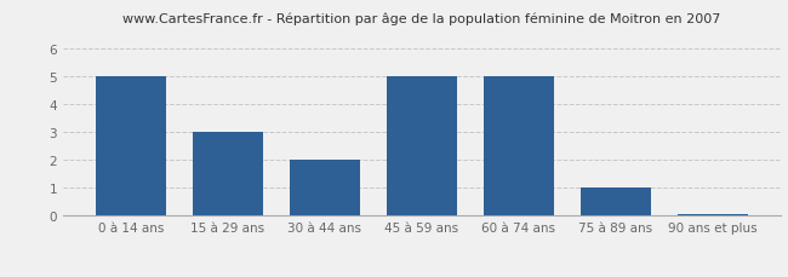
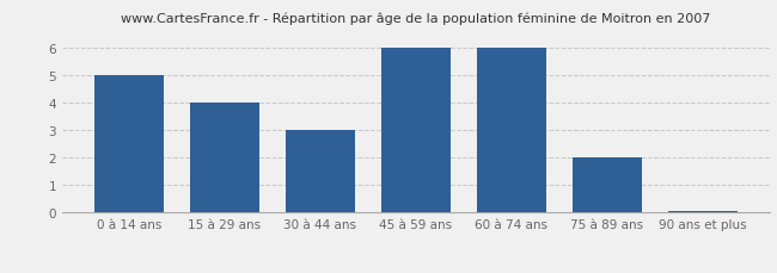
15 à 29 ans: 3.00 -> 4.00
30 à 44 ans: 2.00 -> 3.00
45 à 59 ans: 5.00 -> 6.00
60 à 74 ans: 5.00 -> 6.00
75 à 89 ans: 1.00 -> 2.00
